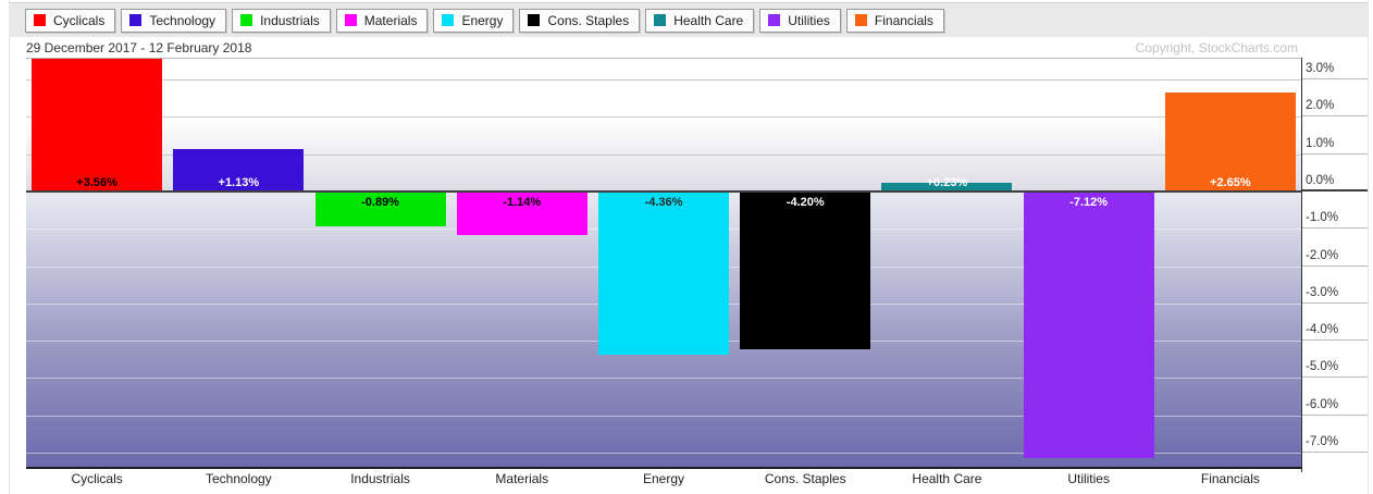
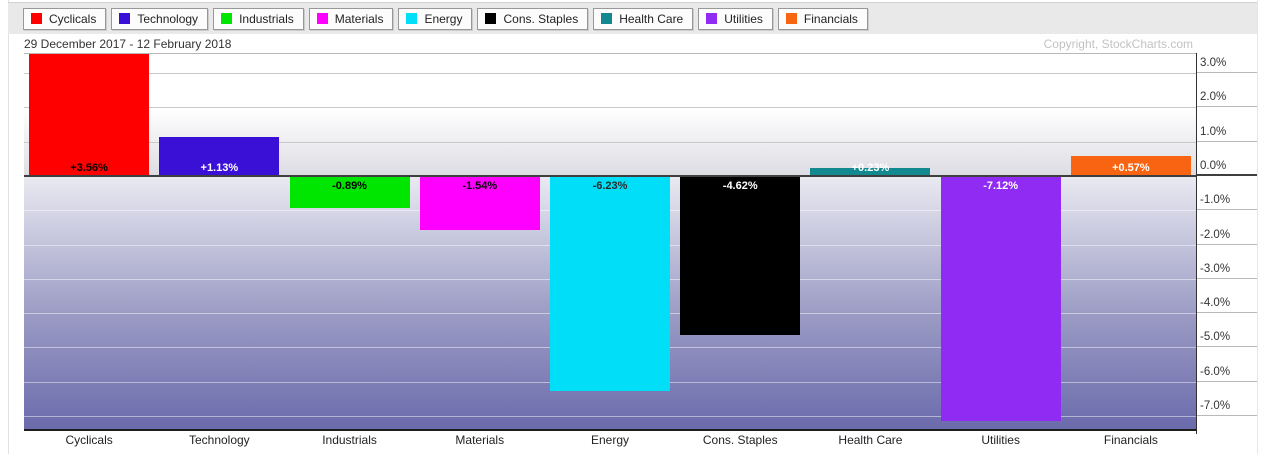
Materials: -1.14% -> -1.54%
Energy: -4.36% -> -6.23%
Cons. Staples: -4.20% -> -4.62%
Financials: +2.65% -> +0.57%
